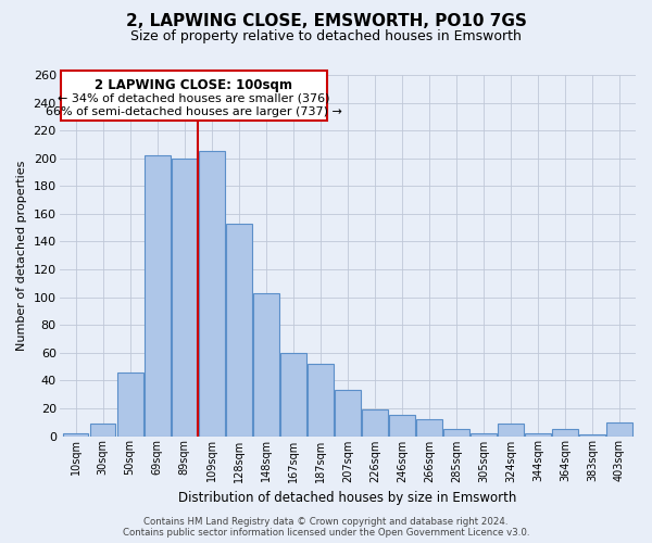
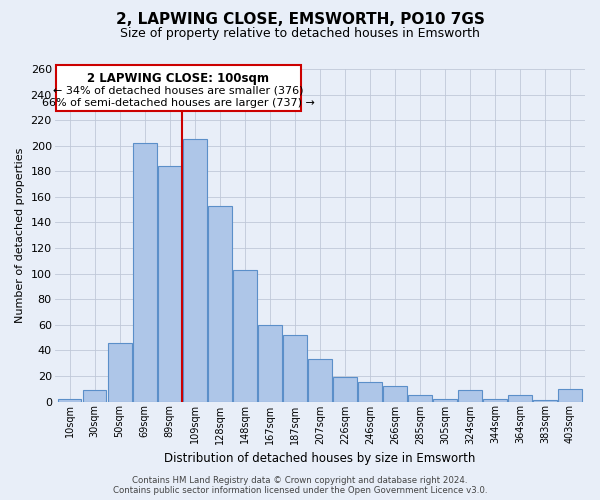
89sqm: 200 -> 184
